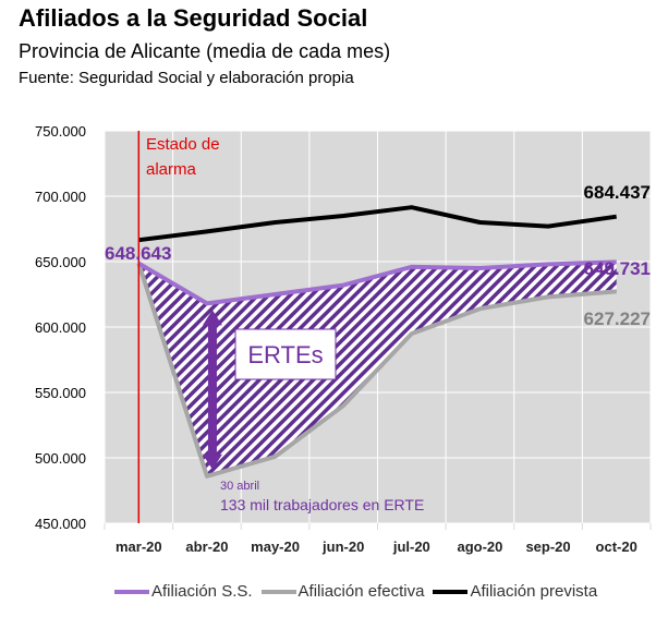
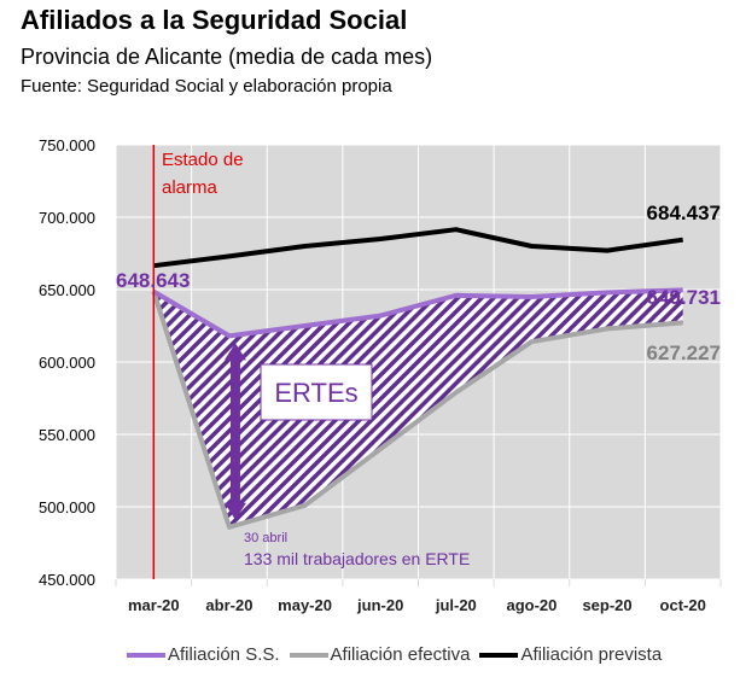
Afiliación efectiva/jul-20: 595000 -> 579000
